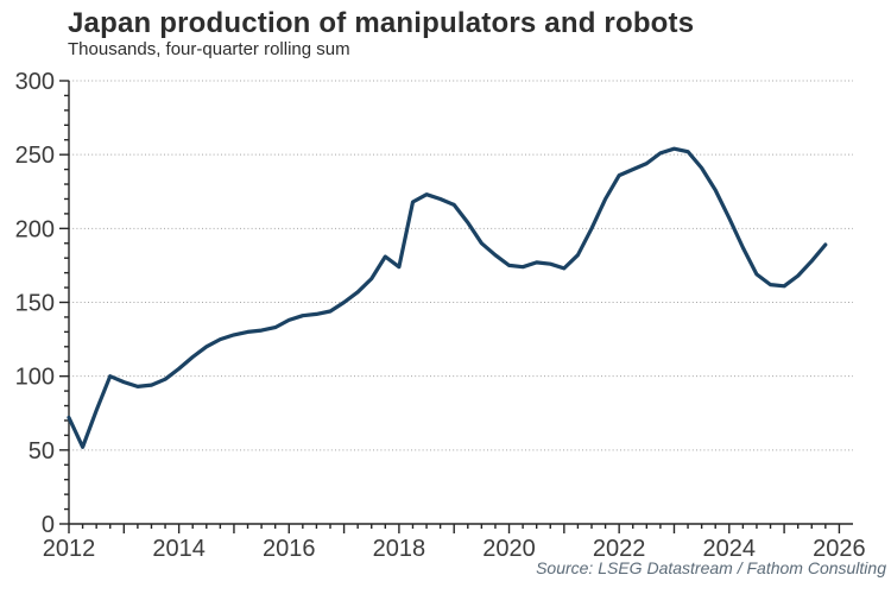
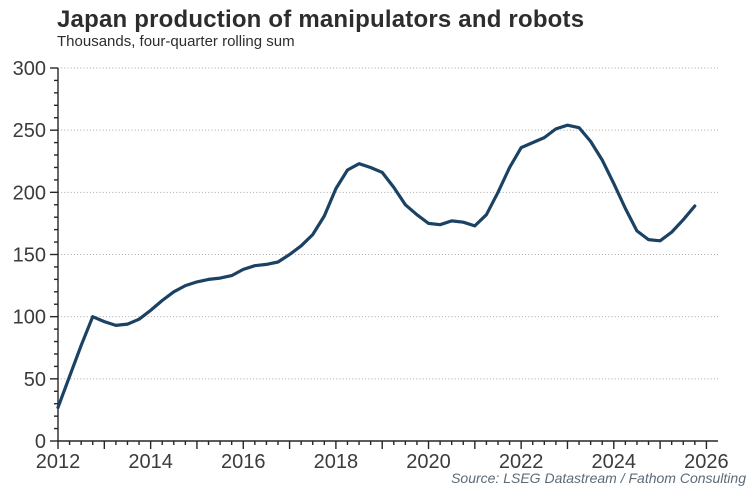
2012: 72 -> 27
2018: 174 -> 203
